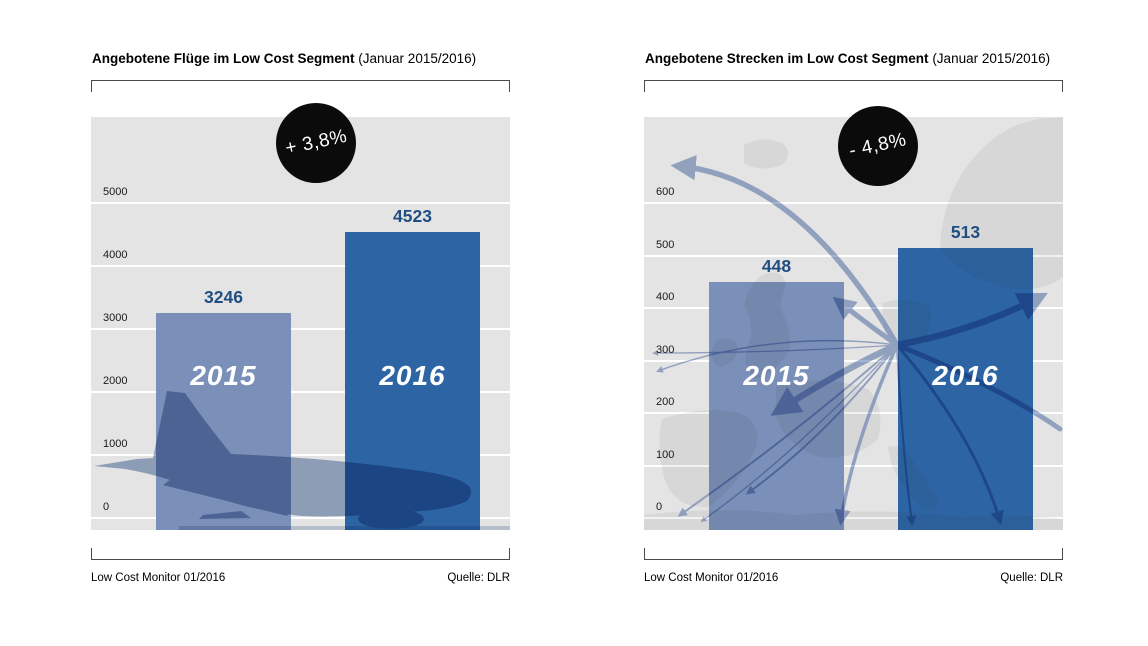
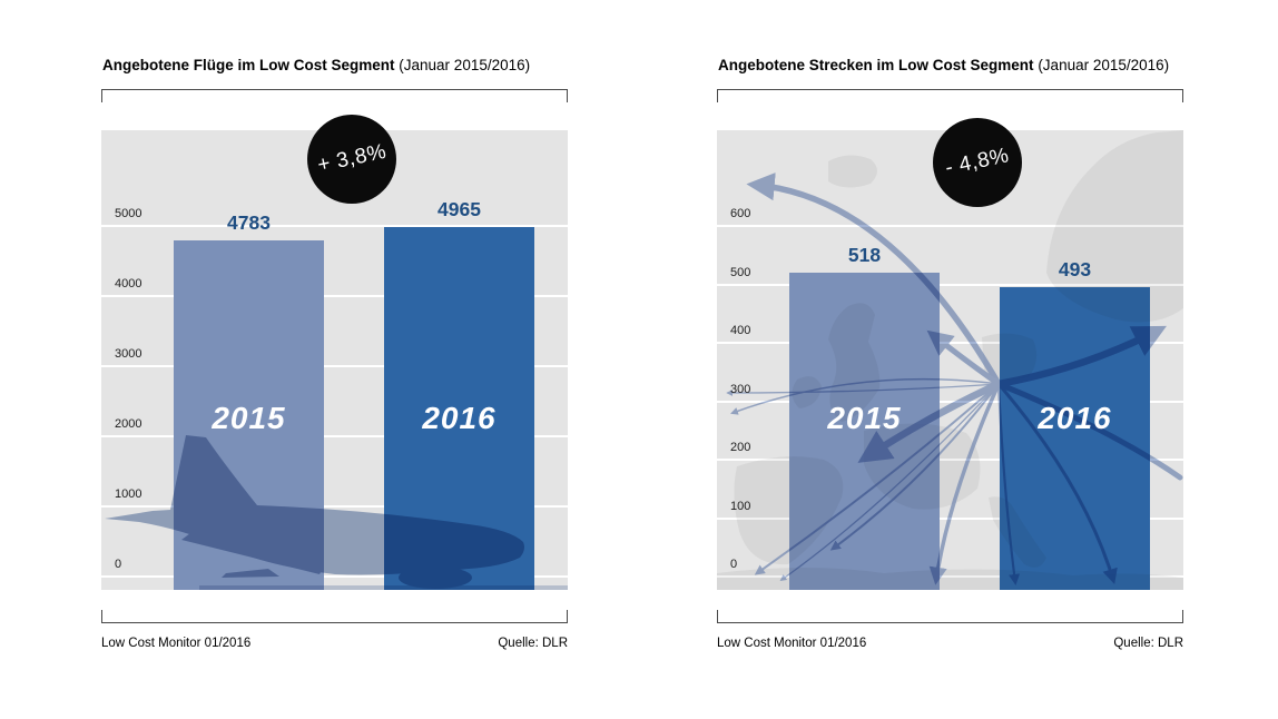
Angebotene Flüge im Low Cost Segment/2015: 3246 -> 4783
Angebotene Flüge im Low Cost Segment/2016: 4523 -> 4965
Angebotene Strecken im Low Cost Segment/2015: 448 -> 518
Angebotene Strecken im Low Cost Segment/2016: 513 -> 493
